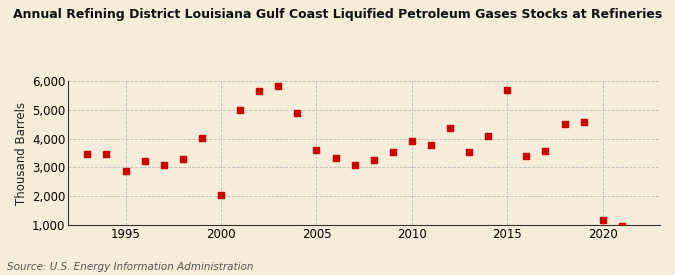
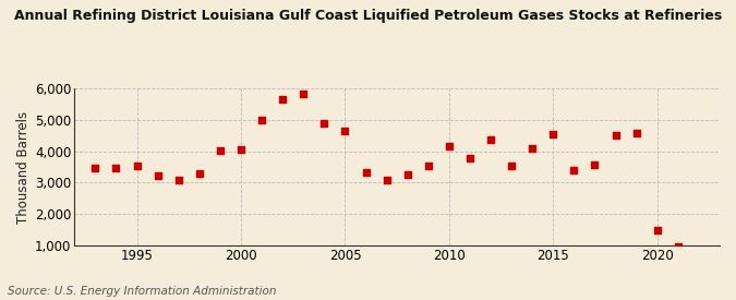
1995: 2,880 -> 3,550
2000: 2,050 -> 4,050
2005: 3,620 -> 4,650
2010: 3,900 -> 4,150
2015: 5,700 -> 4,550
2020: 1,180 -> 1,500
